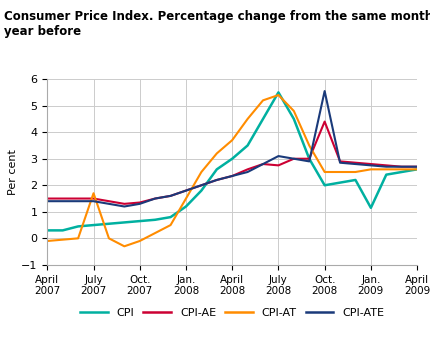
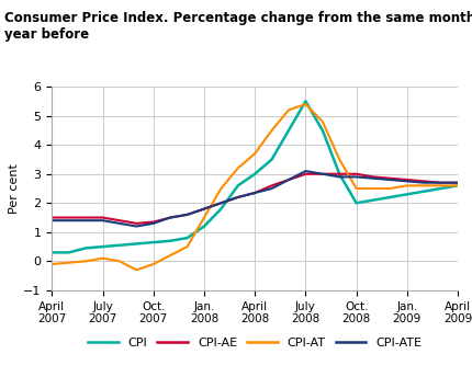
CPI-AT/July 2007: 1.70 -> 0.10
CPI-AE/July 2008: 2.75 -> 3.00
CPI-AE/Oct. 2008: 4.40 -> 3.00
CPI-ATE/Oct. 2008: 5.55 -> 2.90
CPI/Jan. 2009: 1.15 -> 2.30
